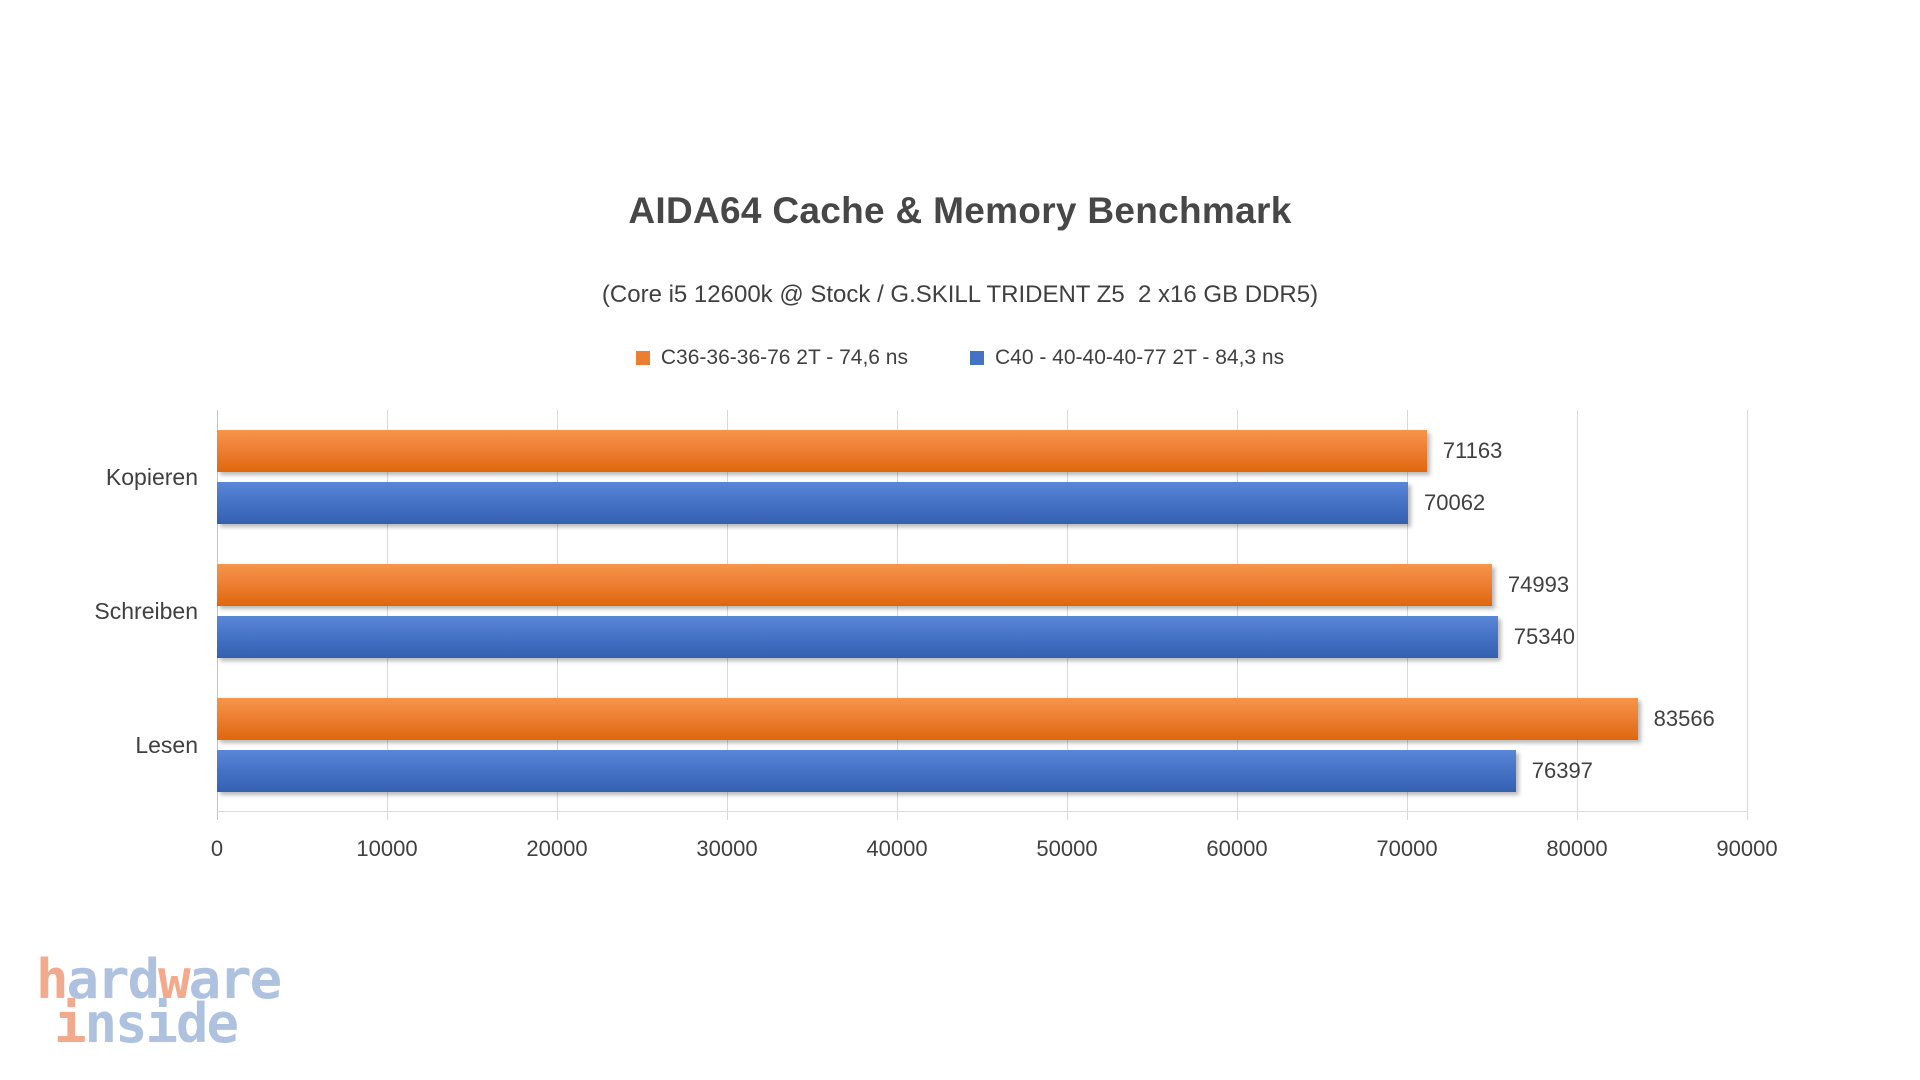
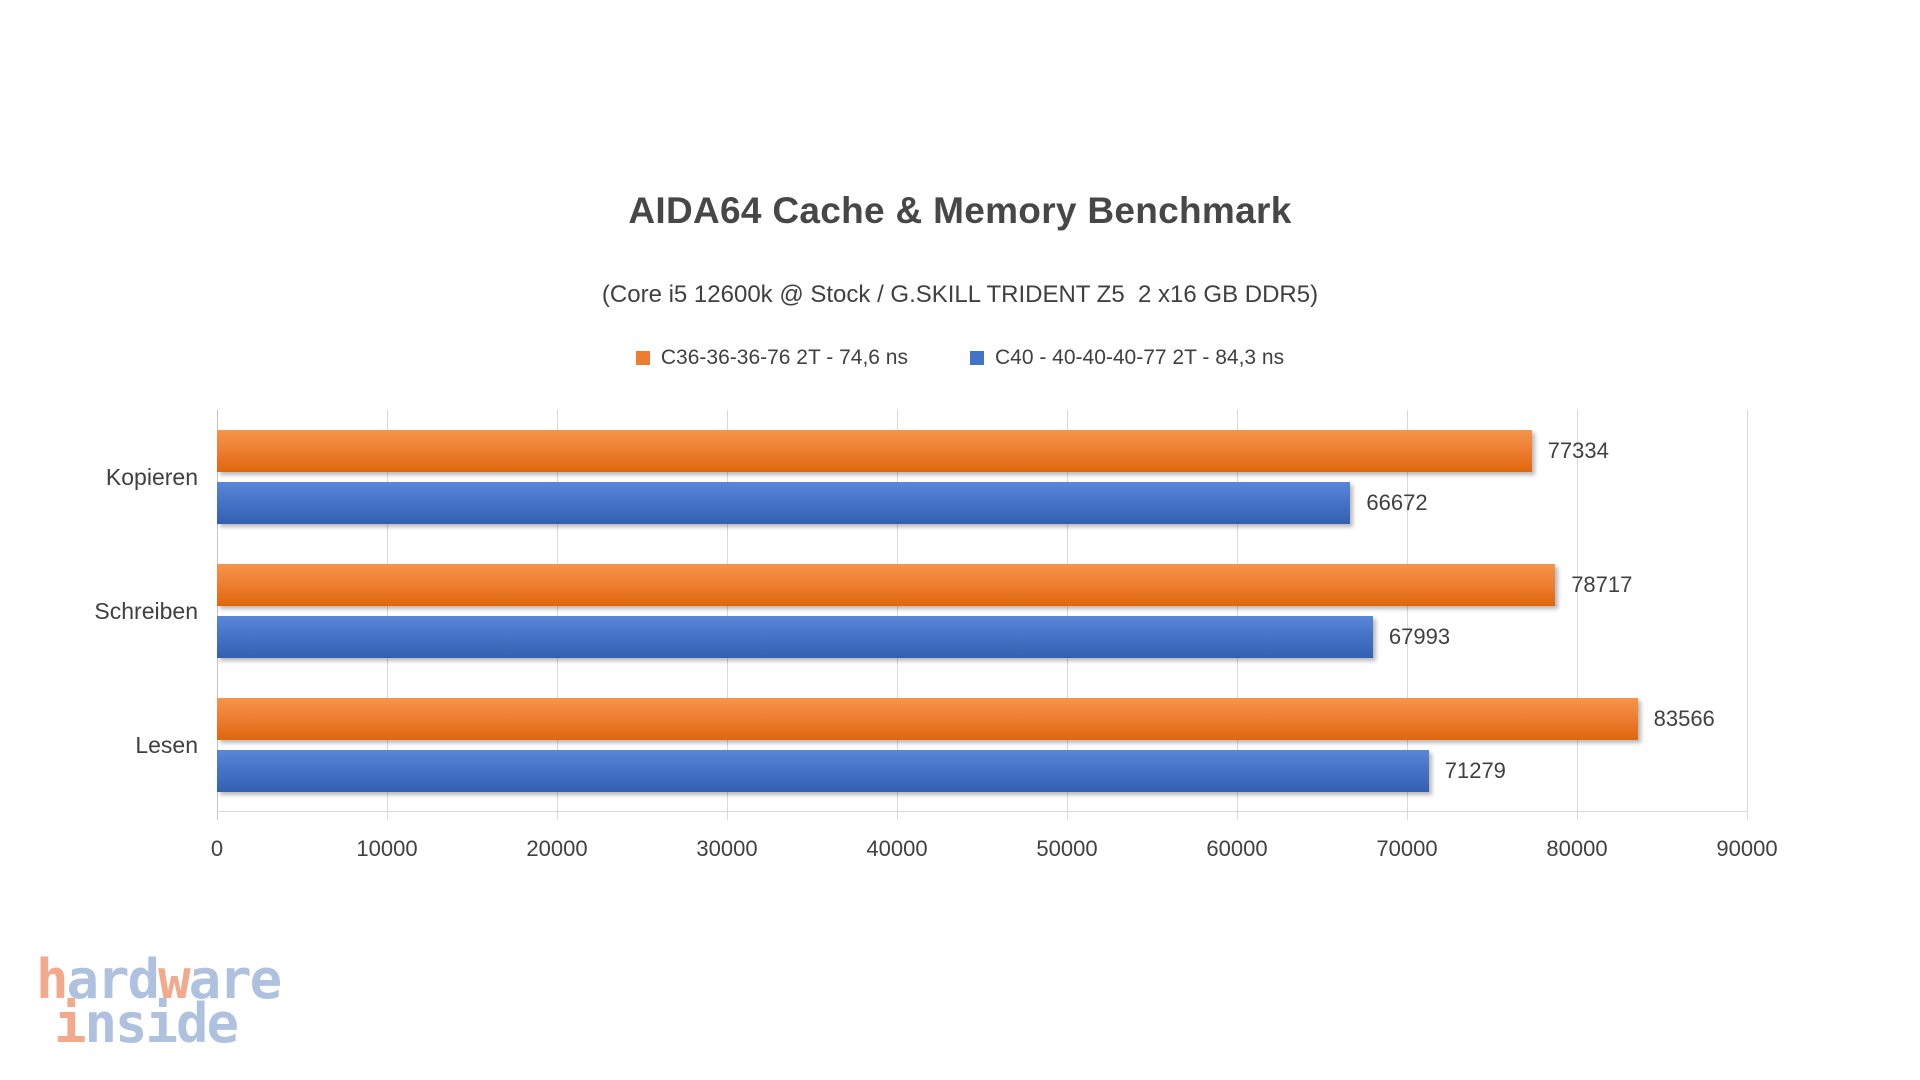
C36-36-36-76 2T - 74,6 ns/Kopieren: 71163 -> 77334
C40 - 40-40-40-77 2T - 84,3 ns/Kopieren: 70062 -> 66672
C36-36-36-76 2T - 74,6 ns/Schreiben: 74993 -> 78717
C40 - 40-40-40-77 2T - 84,3 ns/Schreiben: 75340 -> 67993
C40 - 40-40-40-77 2T - 84,3 ns/Lesen: 76397 -> 71279
